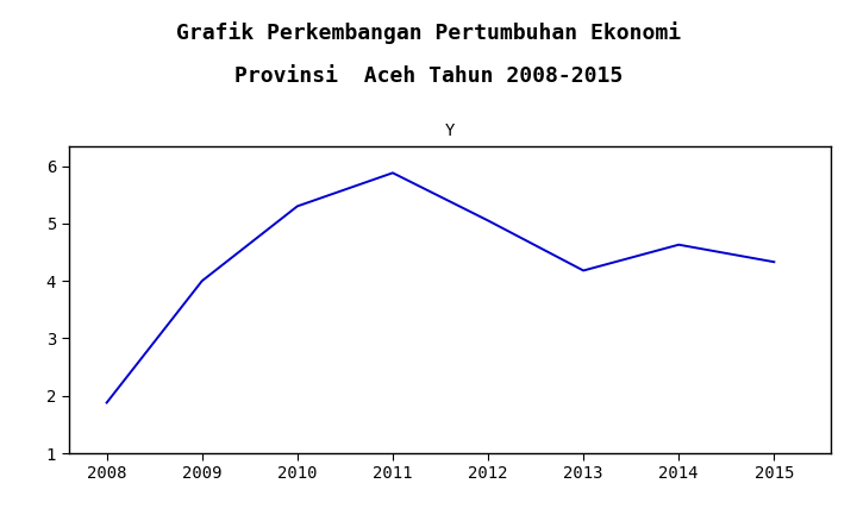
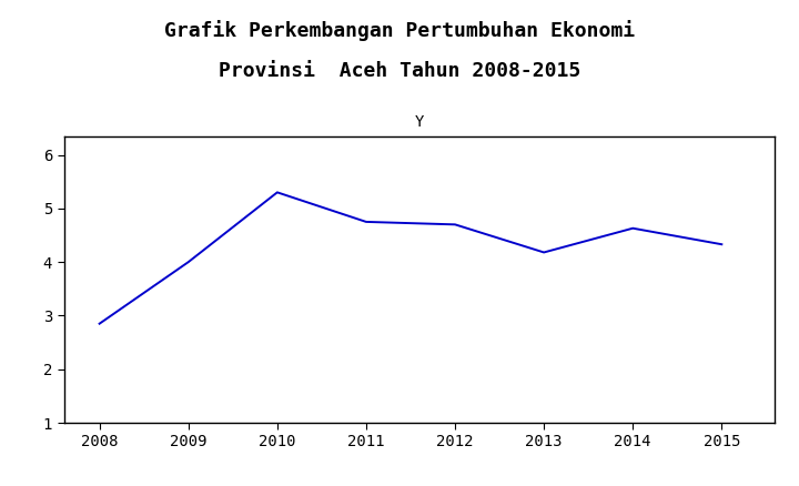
2008: 1.88 -> 2.85
2011: 5.88 -> 4.75
2012: 5.05 -> 4.70
